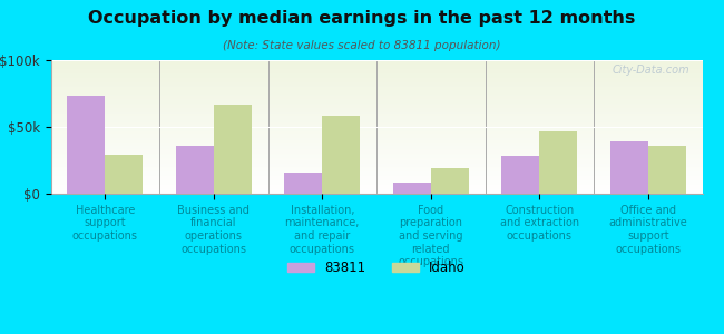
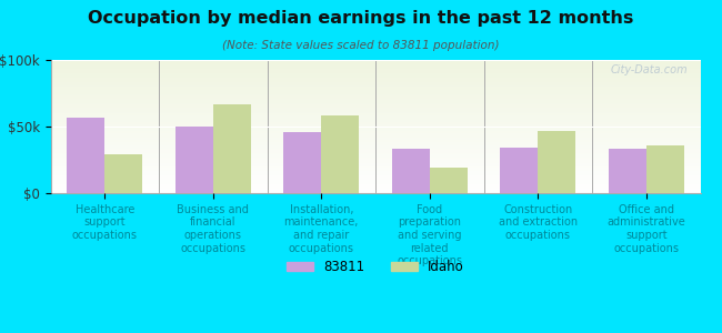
83811/Healthcare support occupations: $73k -> $57k
83811/Business and financial operations occupations: $36k -> $50k
83811/Installation, maintenance, and repair occupations: $16k -> $46k
83811/Food preparation and serving related occupations: $8k -> $33k
83811/Construction and extraction occupations: $28k -> $34k
83811/Office and administrative support occupations: $39k -> $33k
